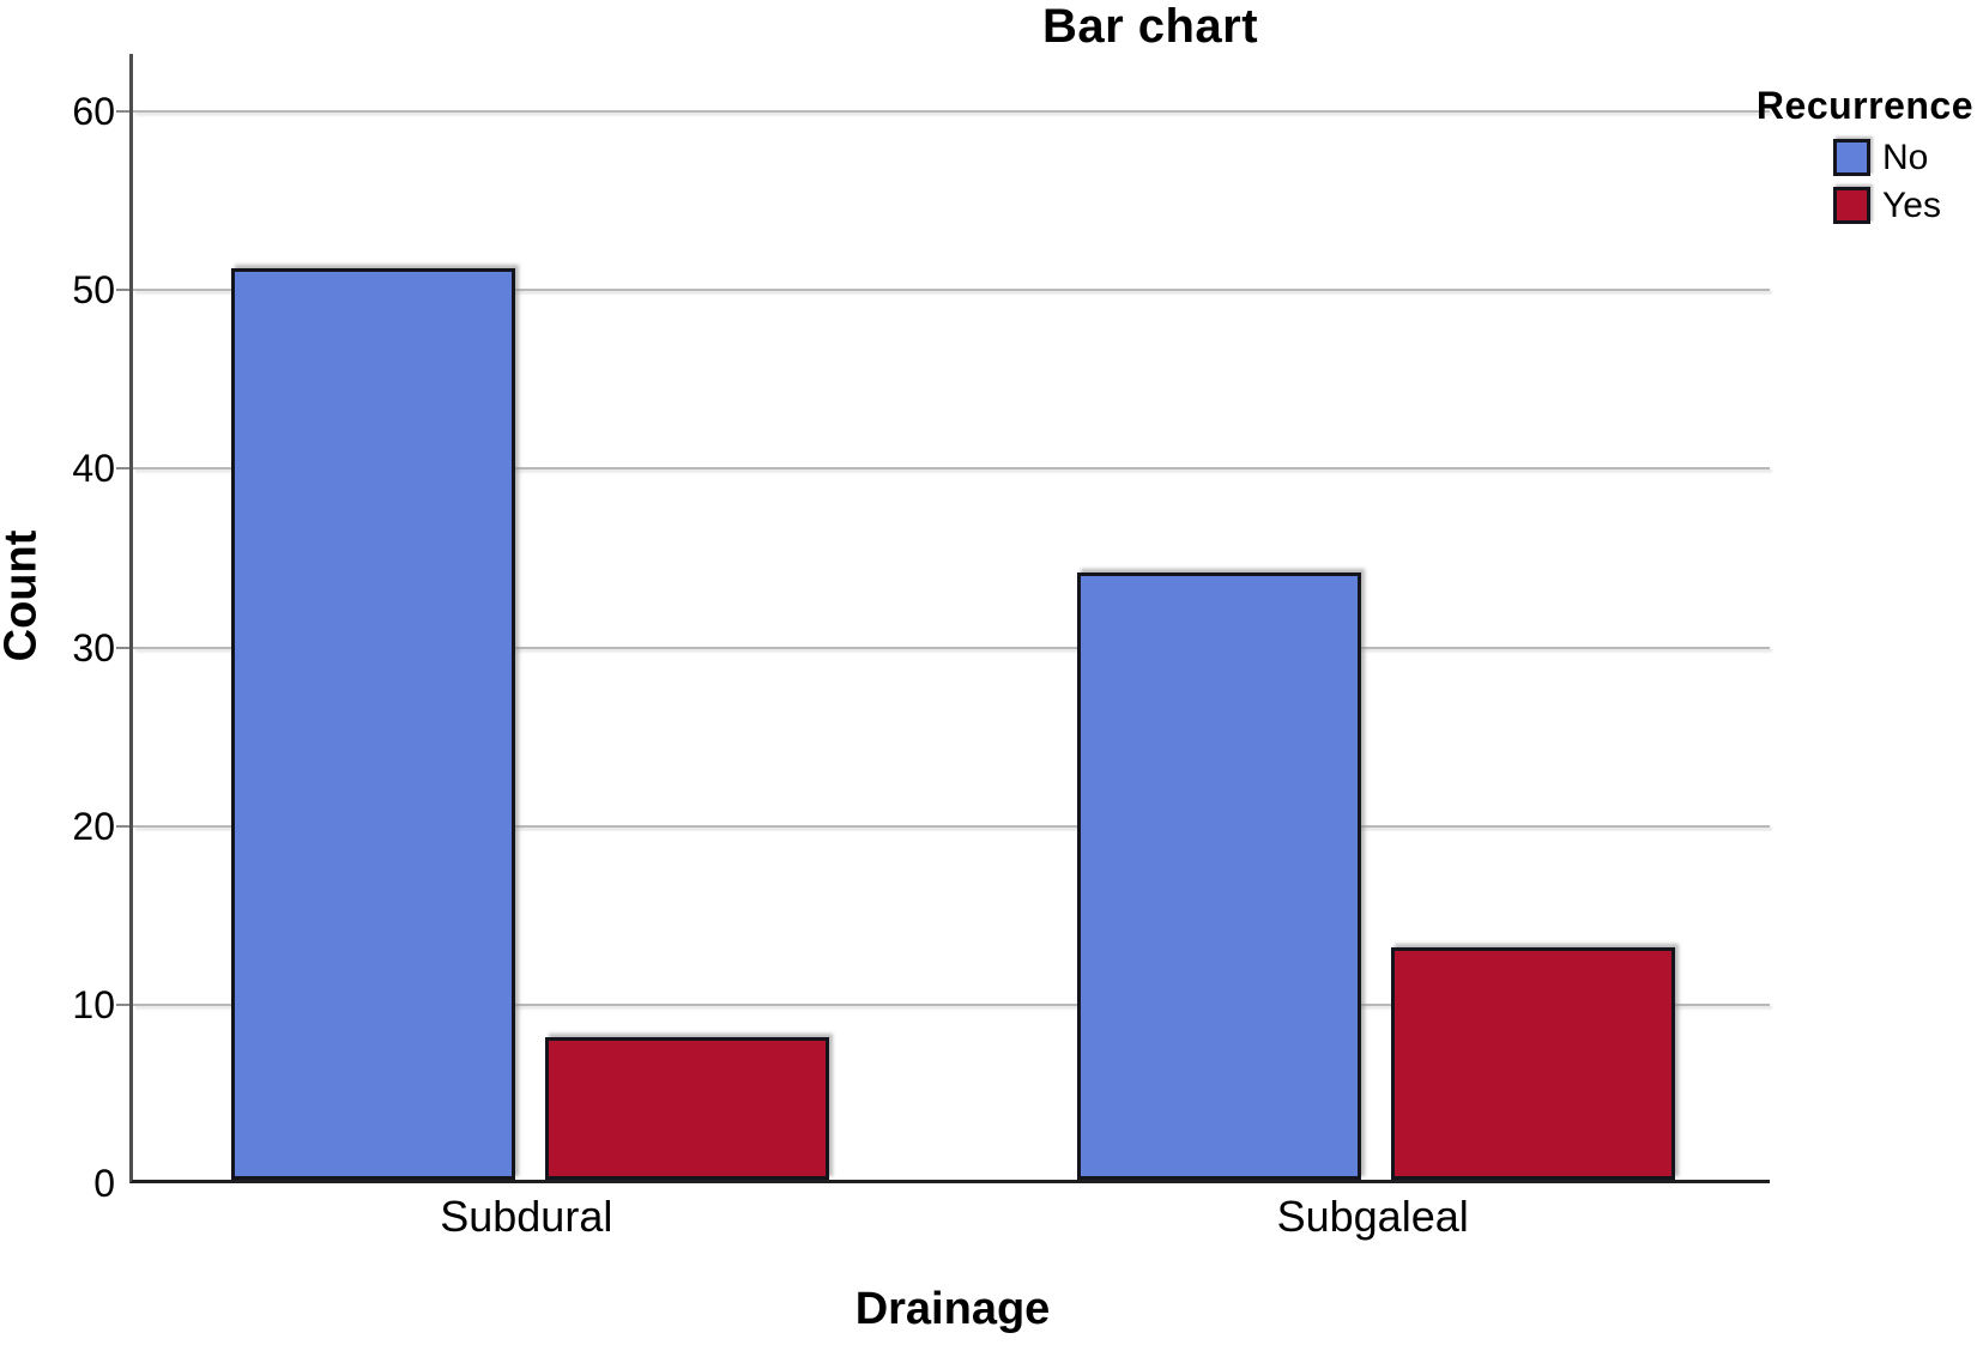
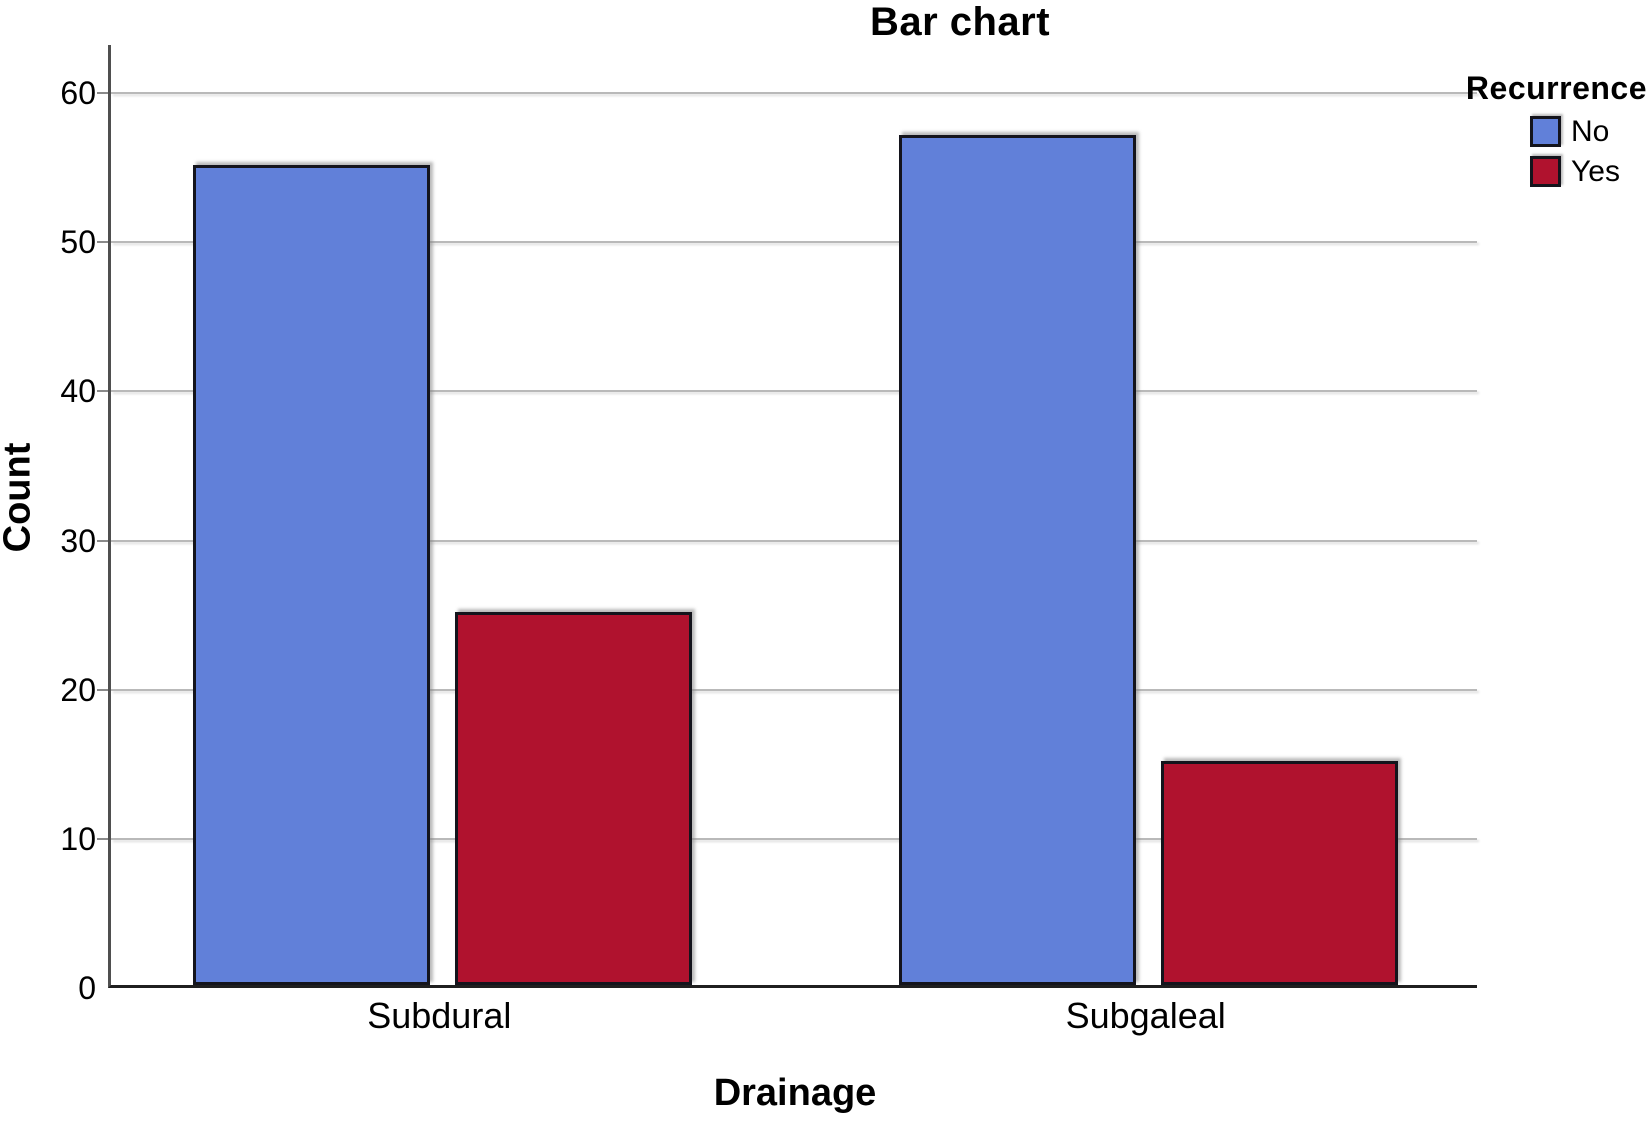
No/Subdural: 51 -> 55
Yes/Subdural: 8 -> 25
No/Subgaleal: 34 -> 57
Yes/Subgaleal: 13 -> 15
